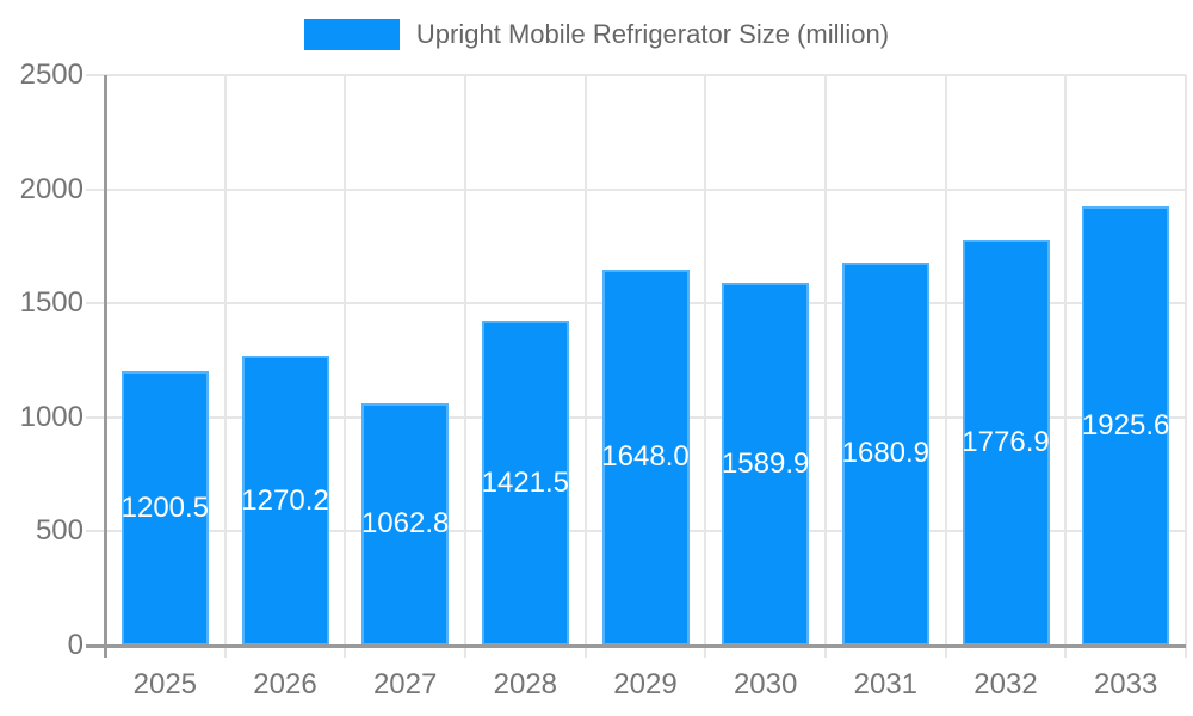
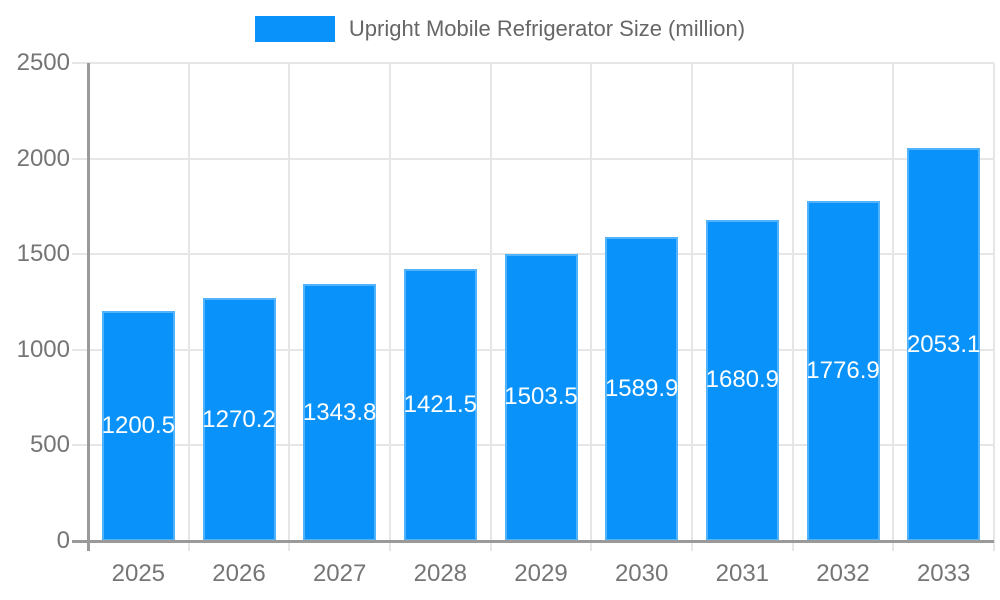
2027: 1062.8 -> 1343.8
2029: 1648.0 -> 1503.5
2033: 1925.6 -> 2053.1
